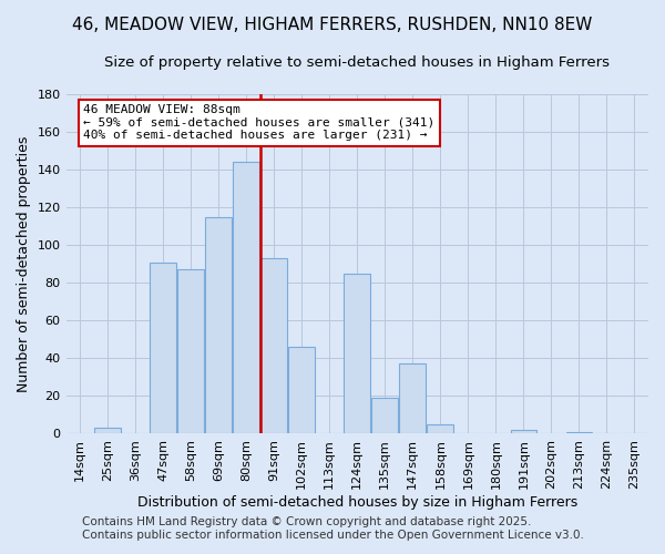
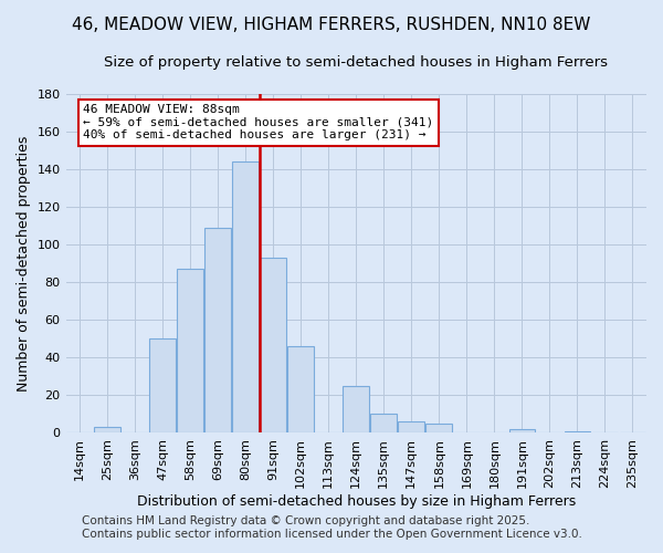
47sqm: 91 -> 50
69sqm: 115 -> 109
124sqm: 85 -> 25
135sqm: 19 -> 10
147sqm: 37 -> 6
